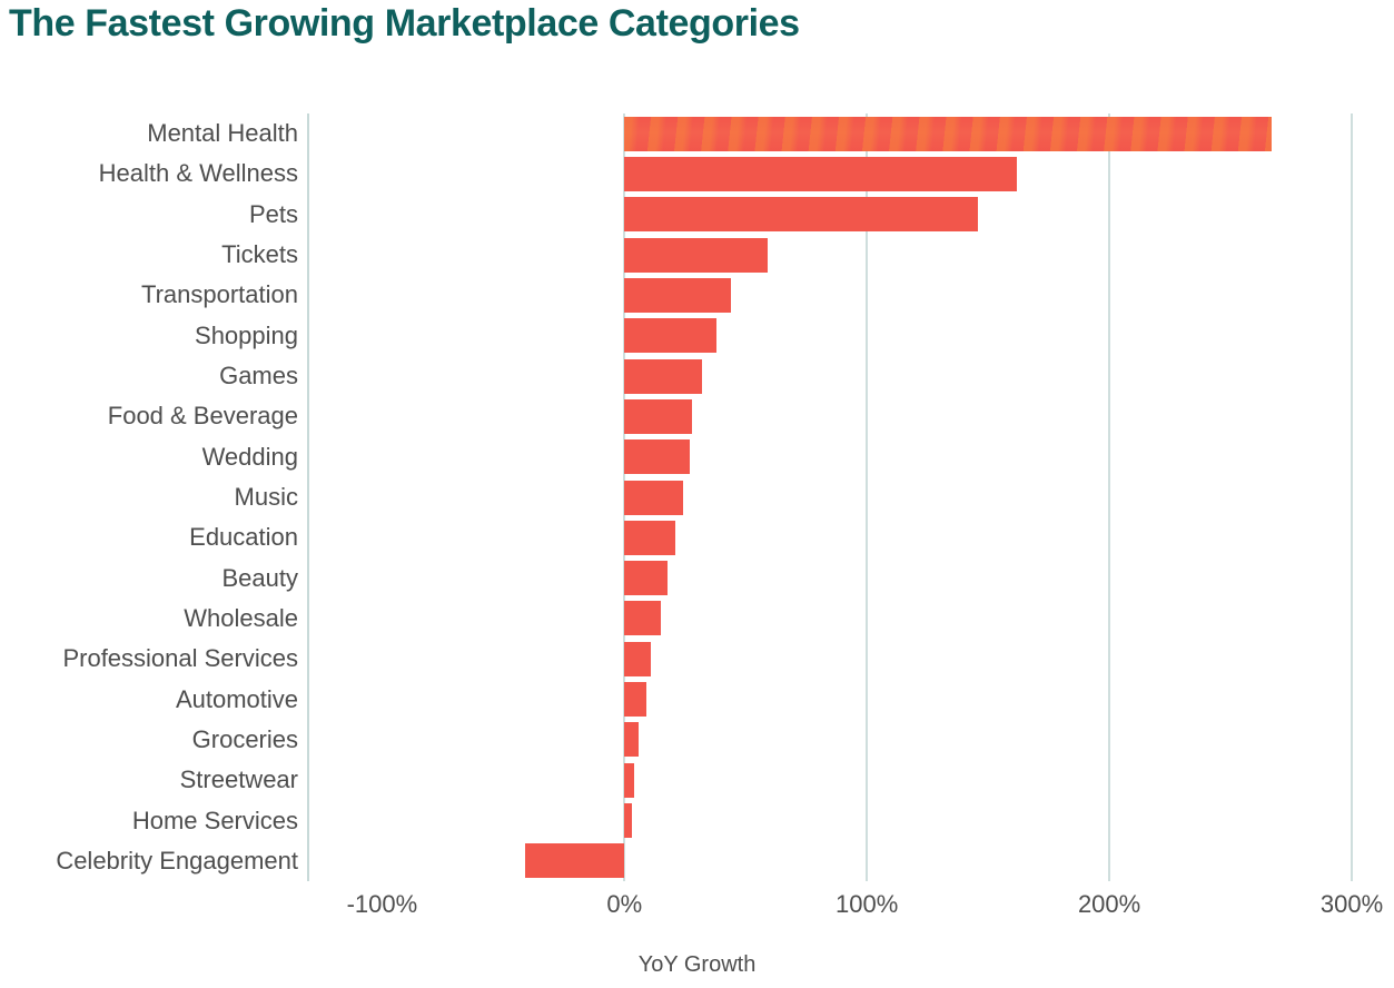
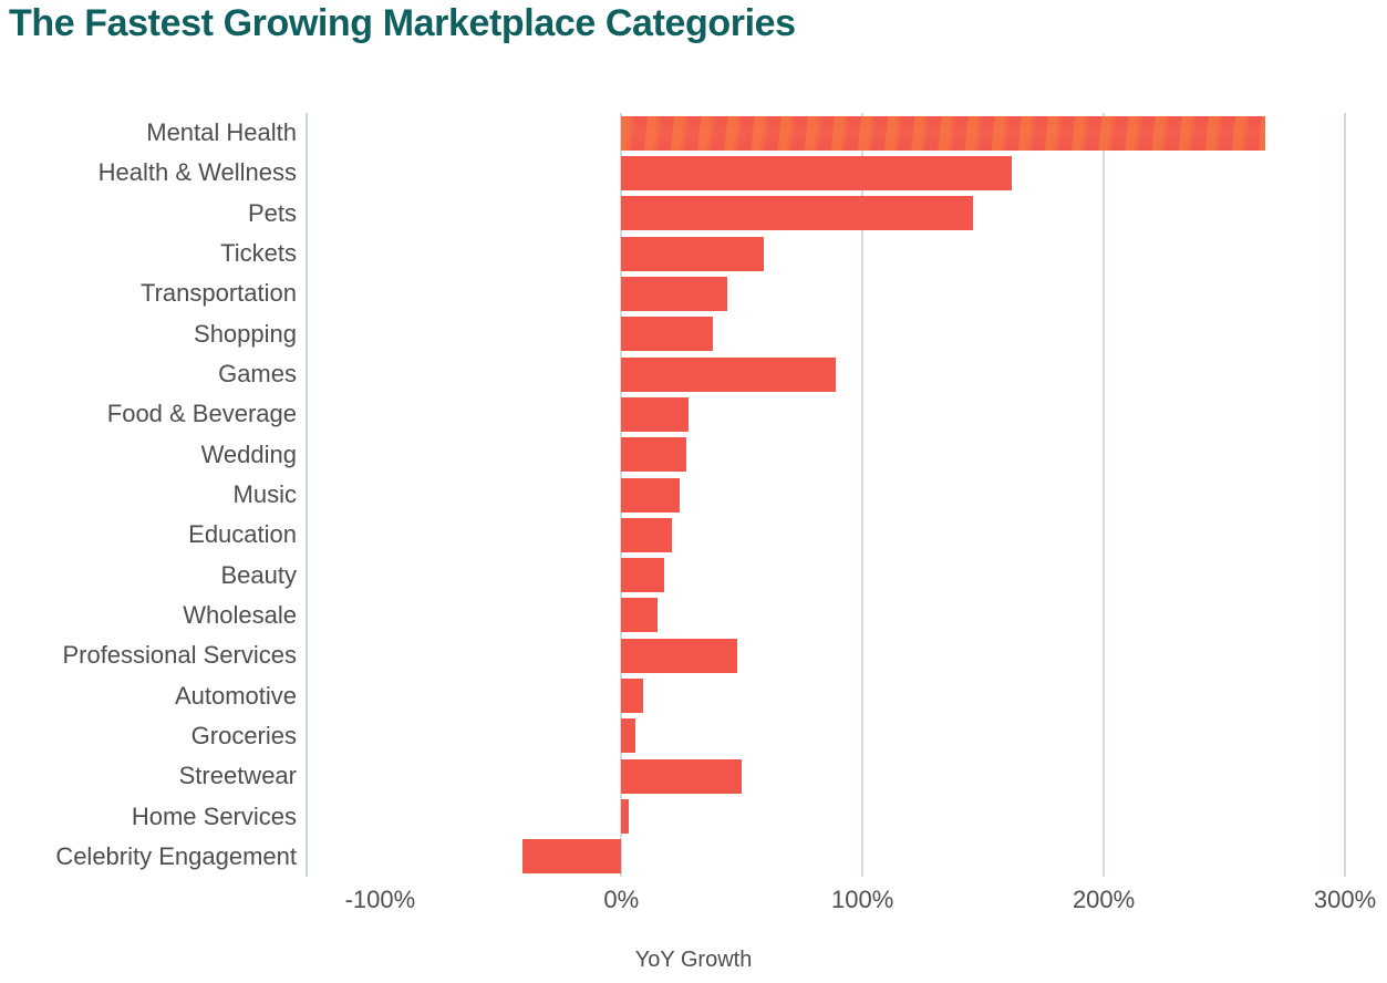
Games: 32% -> 89%
Professional Services: 11% -> 48%
Streetwear: 4% -> 50%
